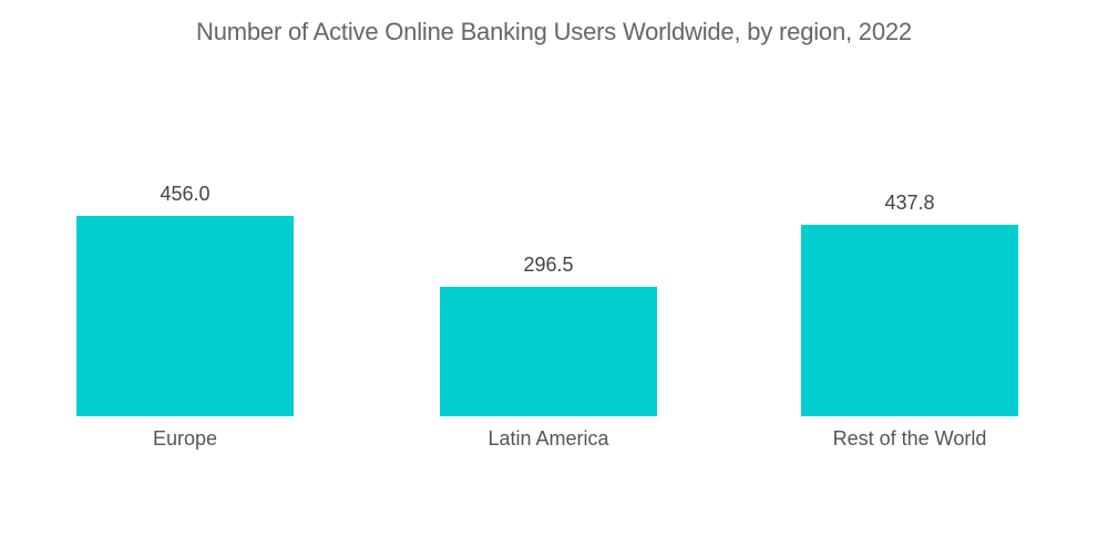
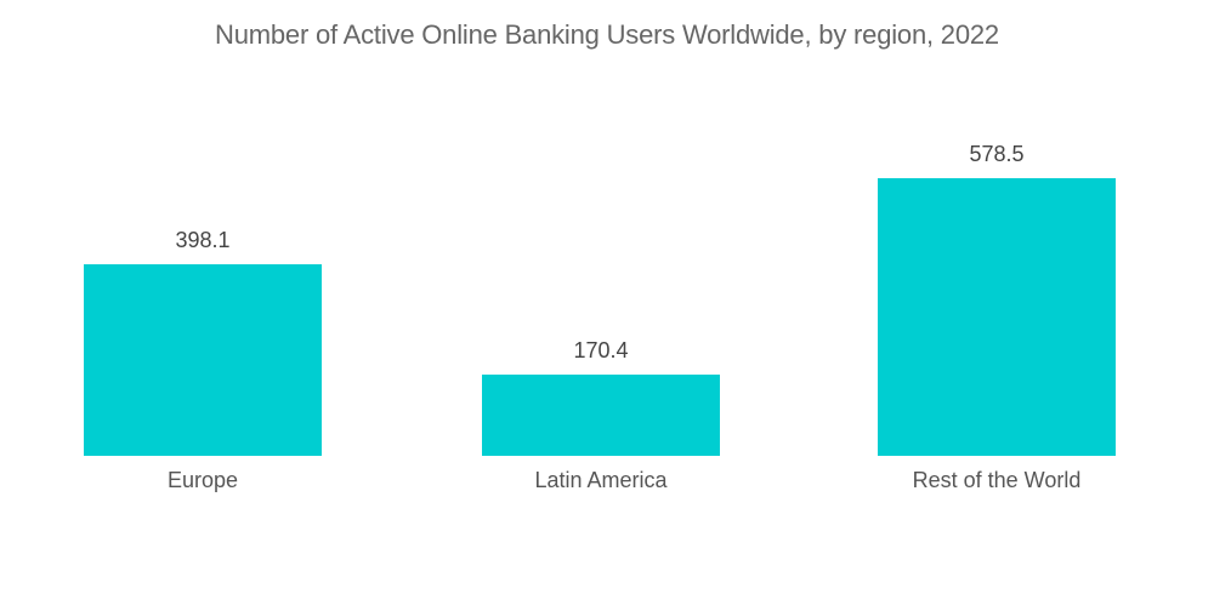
Europe: 456.0 -> 398.1
Latin America: 296.5 -> 170.4
Rest of the World: 437.8 -> 578.5
